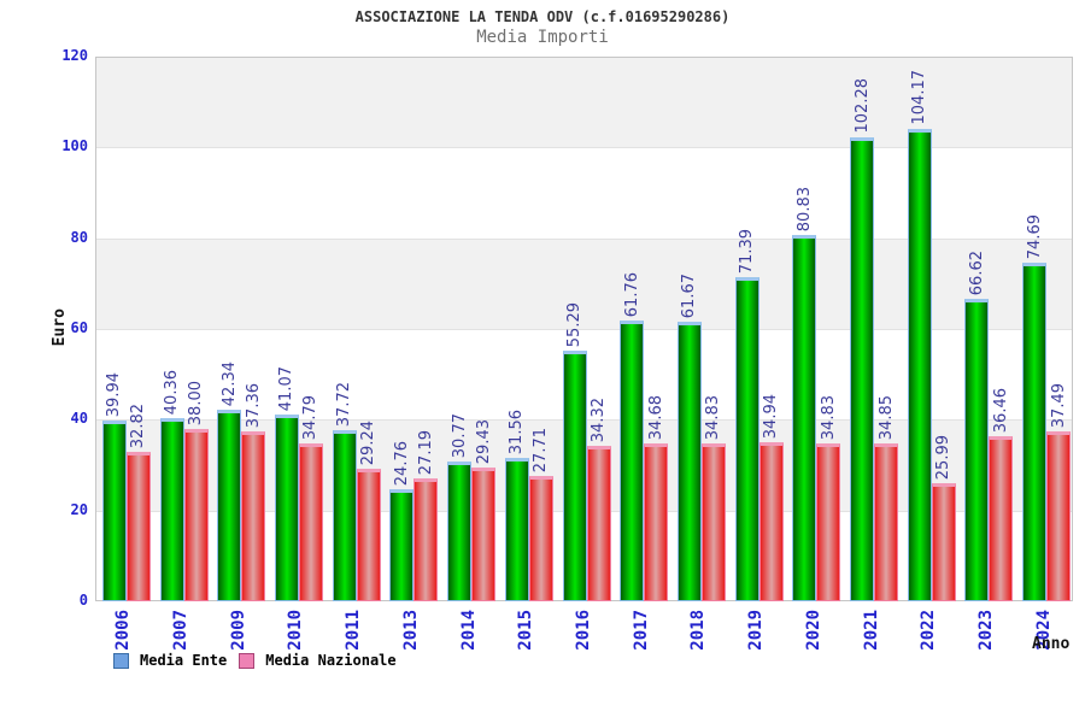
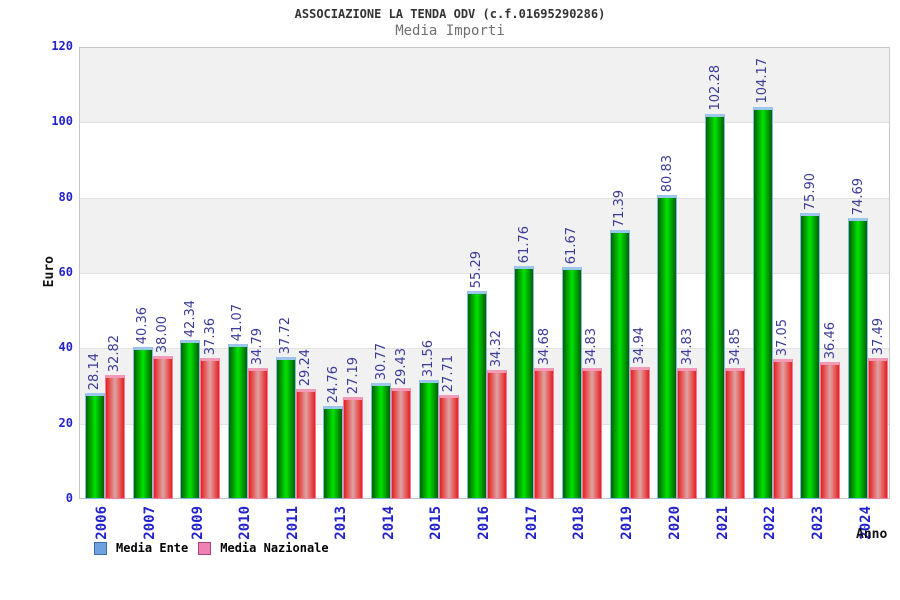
Media Ente/2006: 39.94 -> 28.14
Media Nazionale/2022: 25.99 -> 37.05
Media Ente/2023: 66.62 -> 75.90
